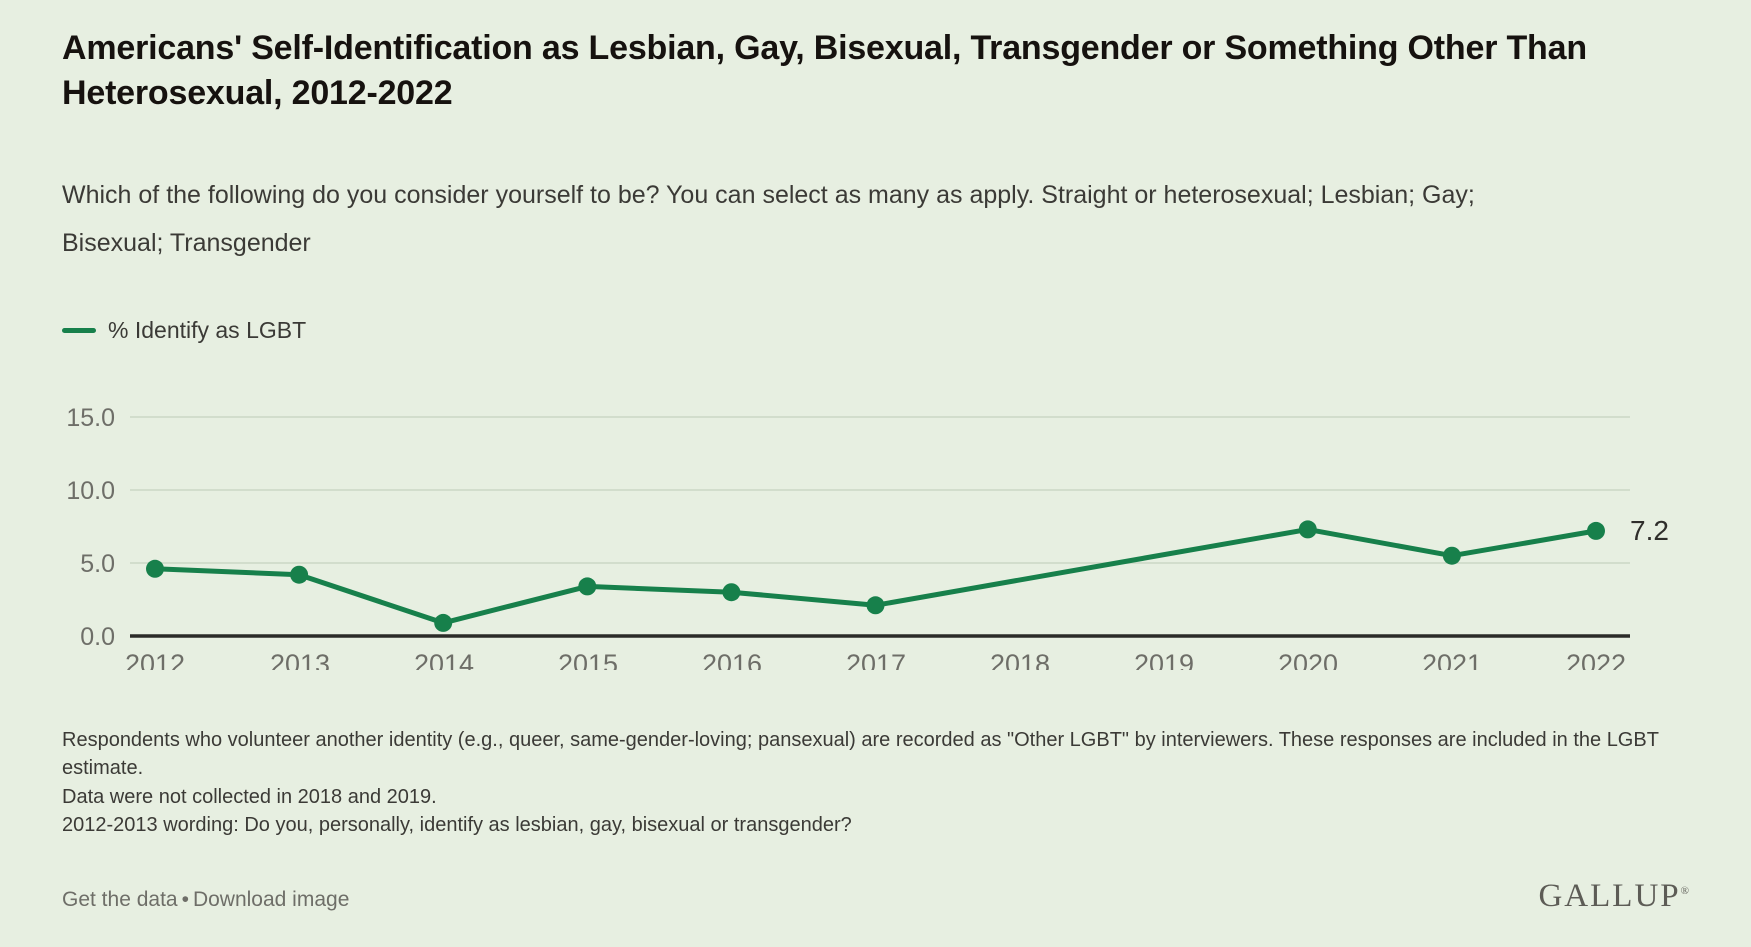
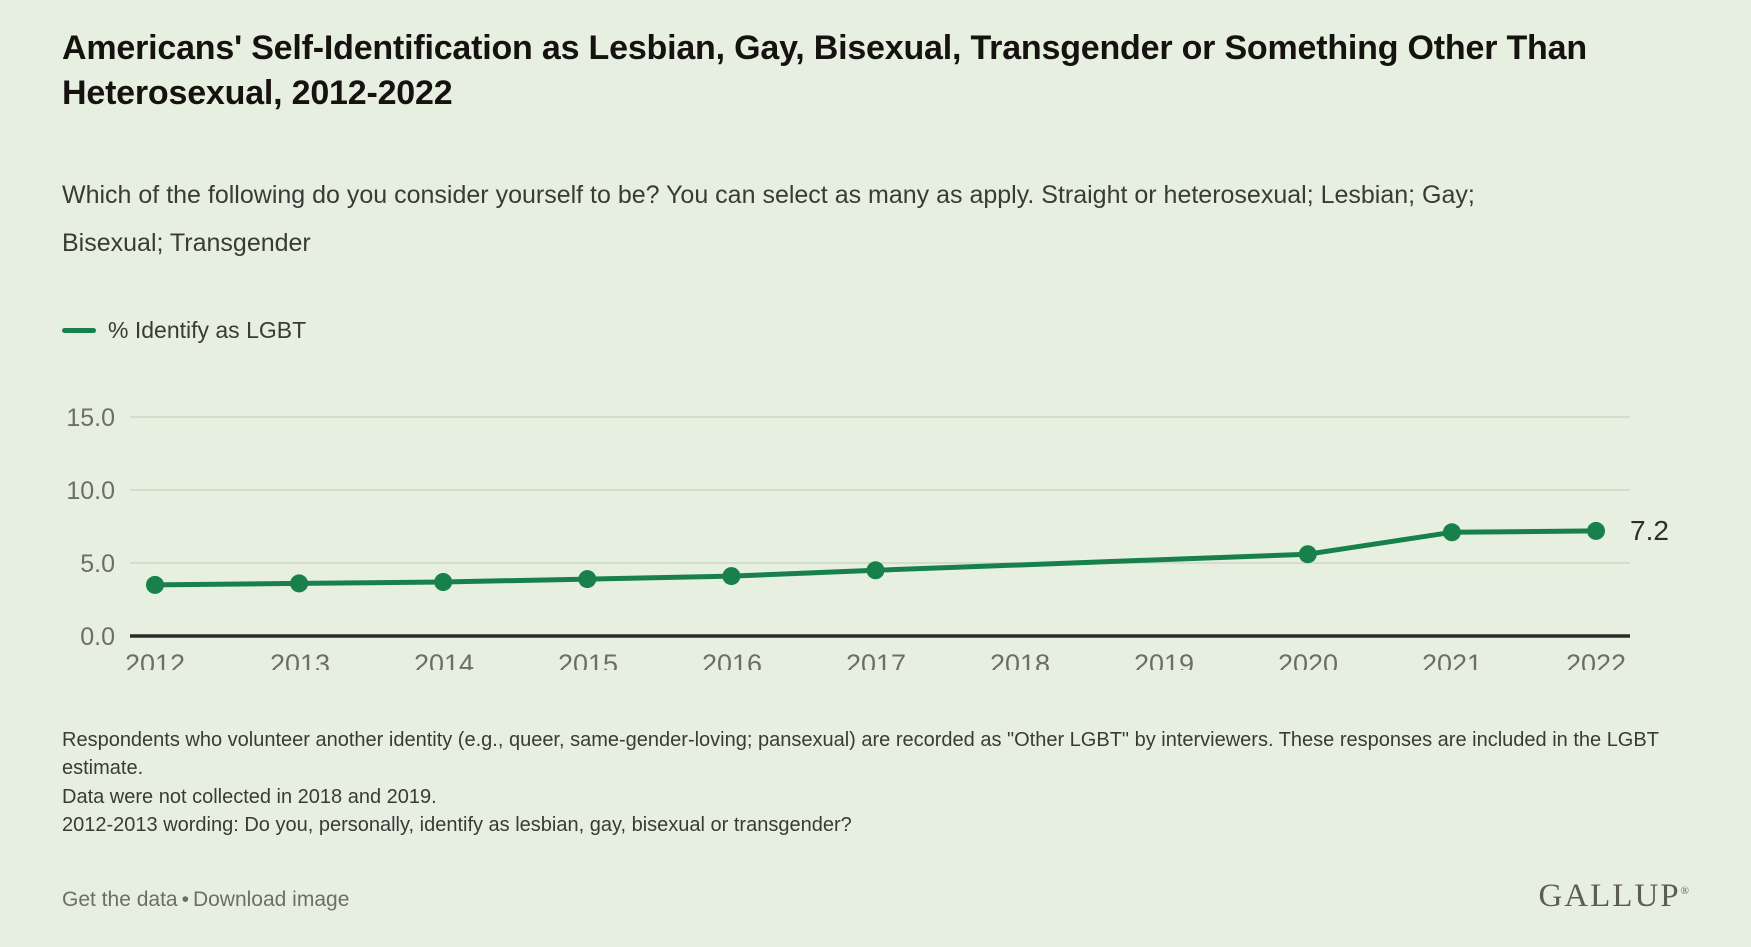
2012: 4.6 -> 3.5
2013: 4.2 -> 3.6
2014: 0.9 -> 3.7
2015: 3.4 -> 3.9
2016: 3.0 -> 4.1
2017: 2.1 -> 4.5
2020: 7.3 -> 5.6
2021: 5.5 -> 7.1
